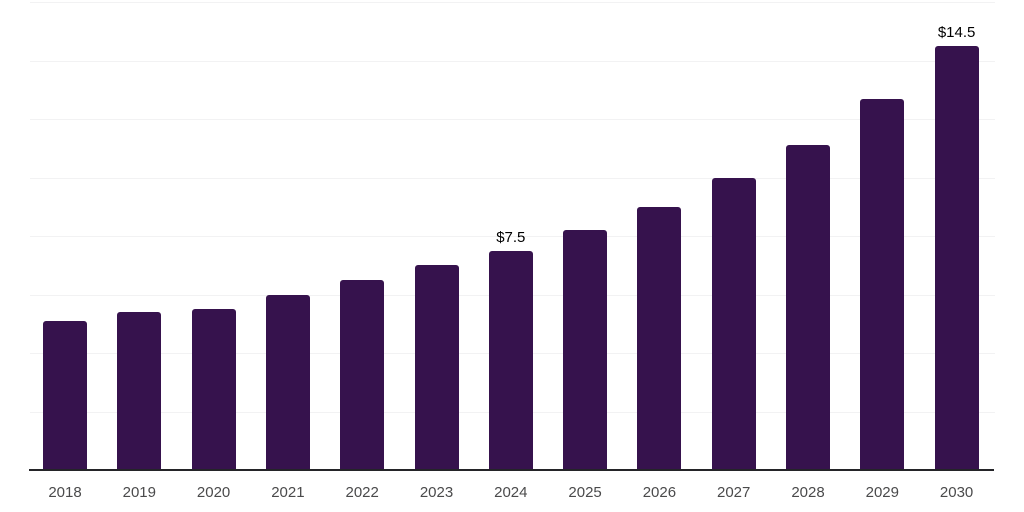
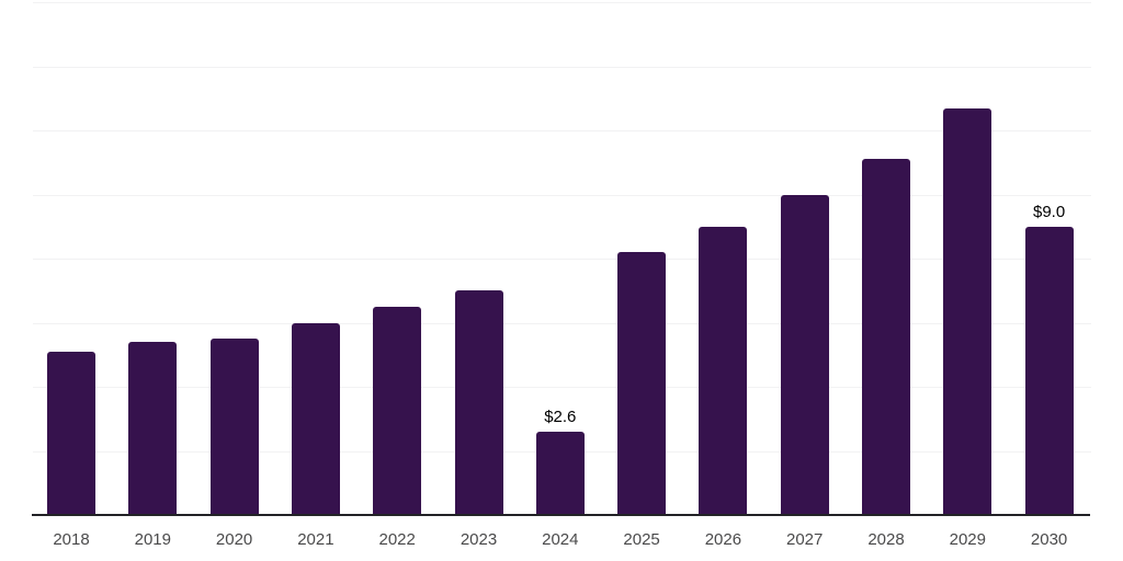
2024: $7.5 -> $2.6
2030: $14.5 -> $9.0
